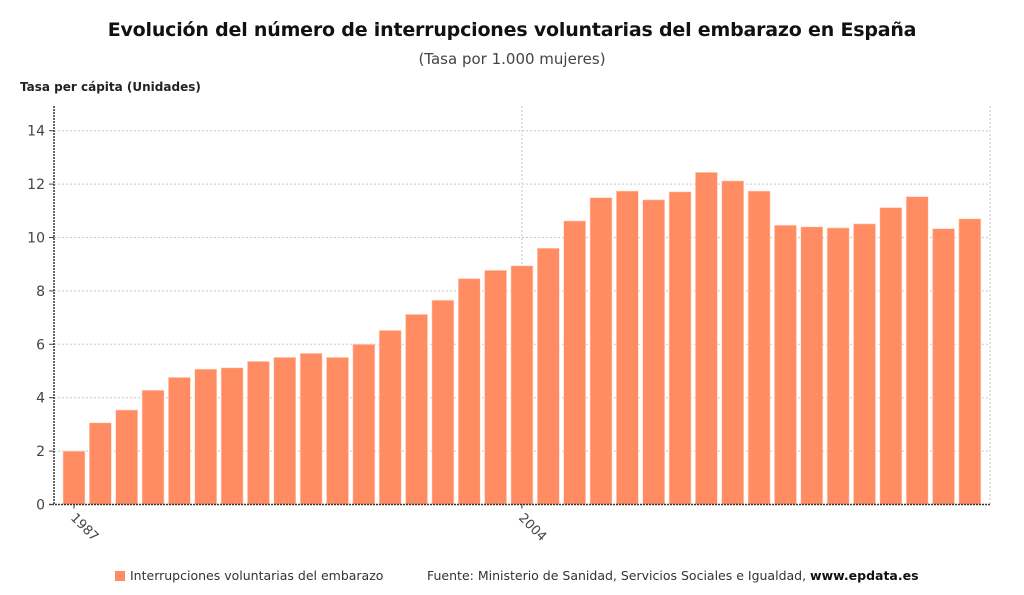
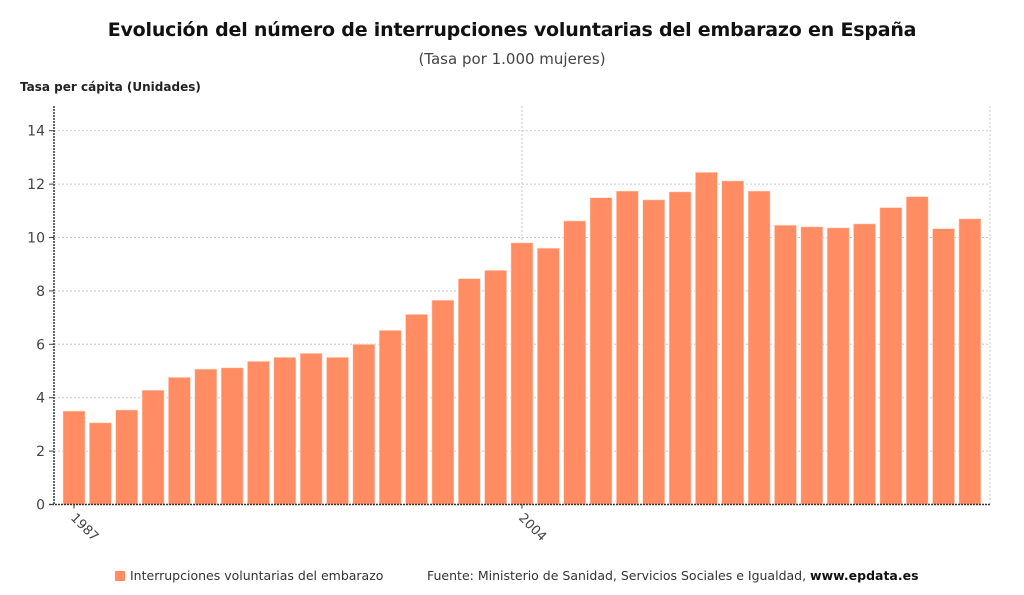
1987: 2.0 -> 3.5
2004: 8.9 -> 9.8
